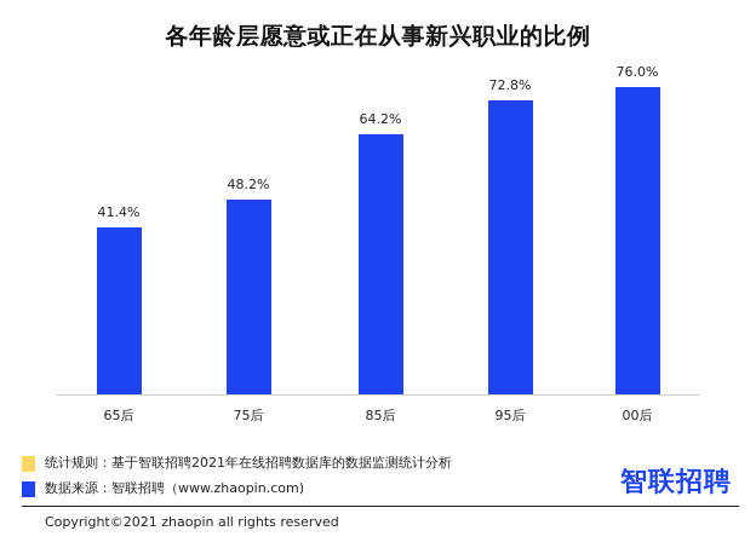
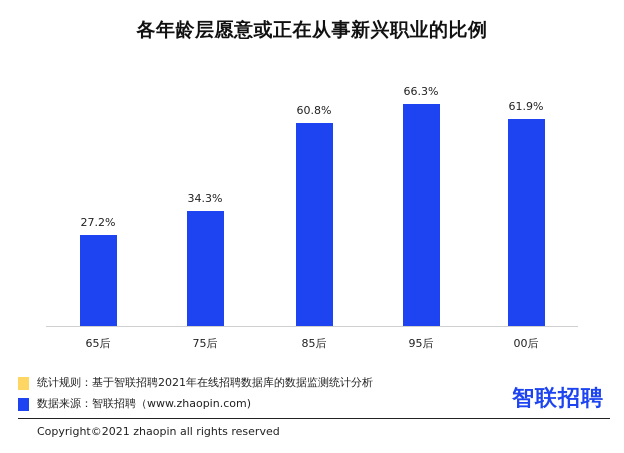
65后: 41.4% -> 27.2%
75后: 48.2% -> 34.3%
85后: 64.2% -> 60.8%
95后: 72.8% -> 66.3%
00后: 76.0% -> 61.9%
